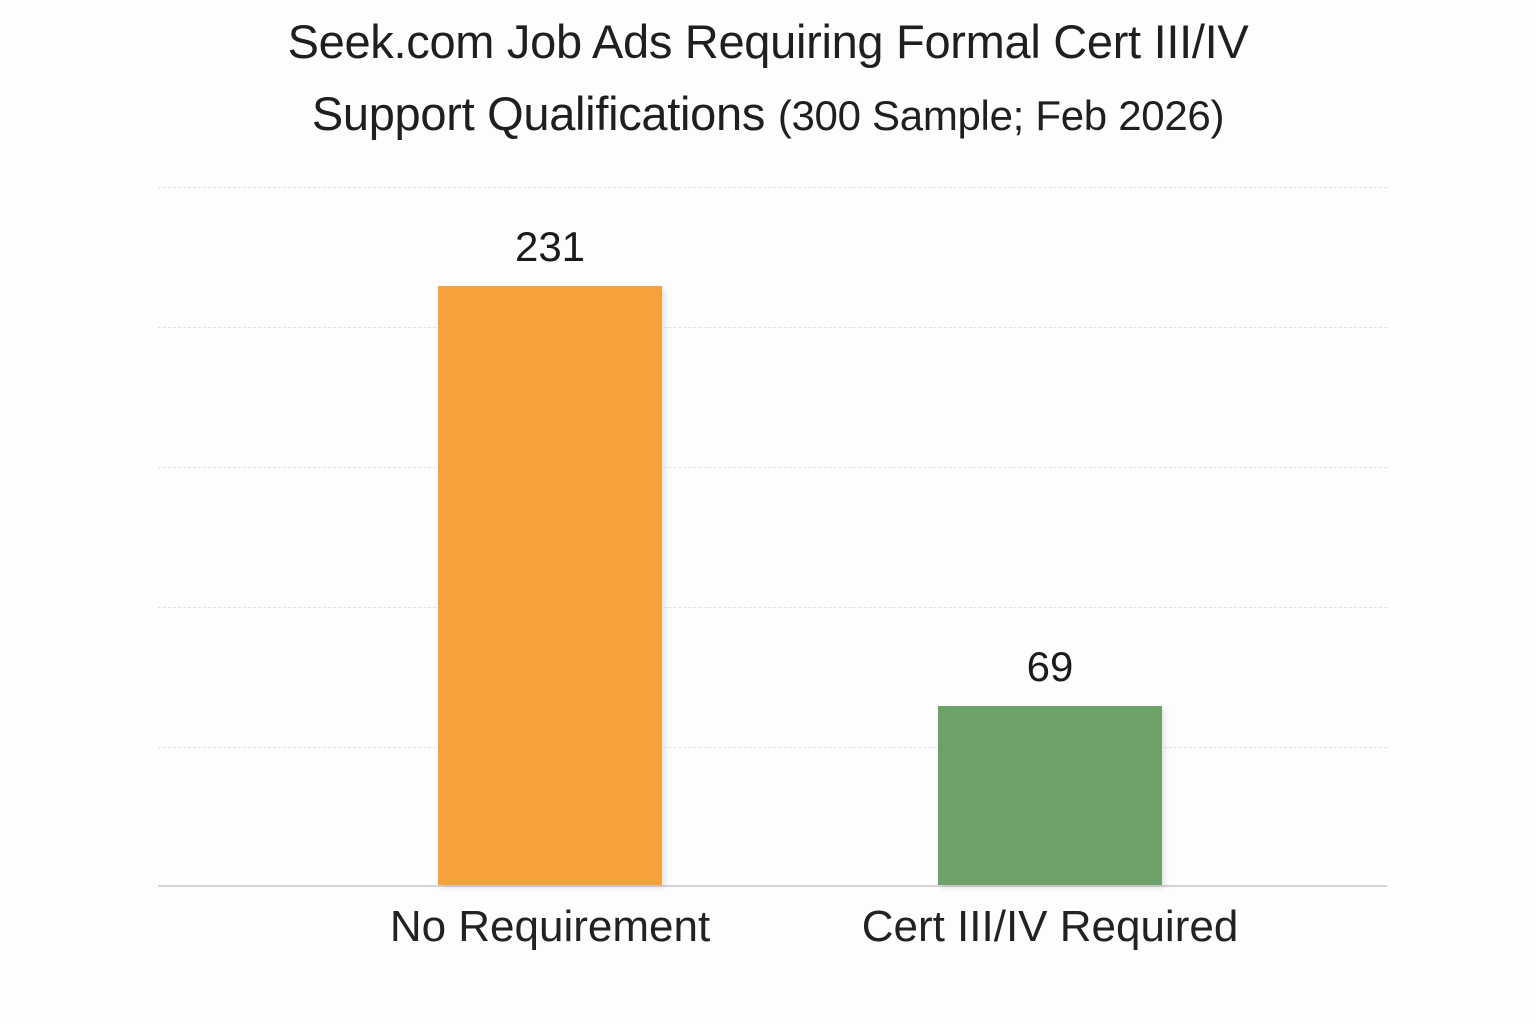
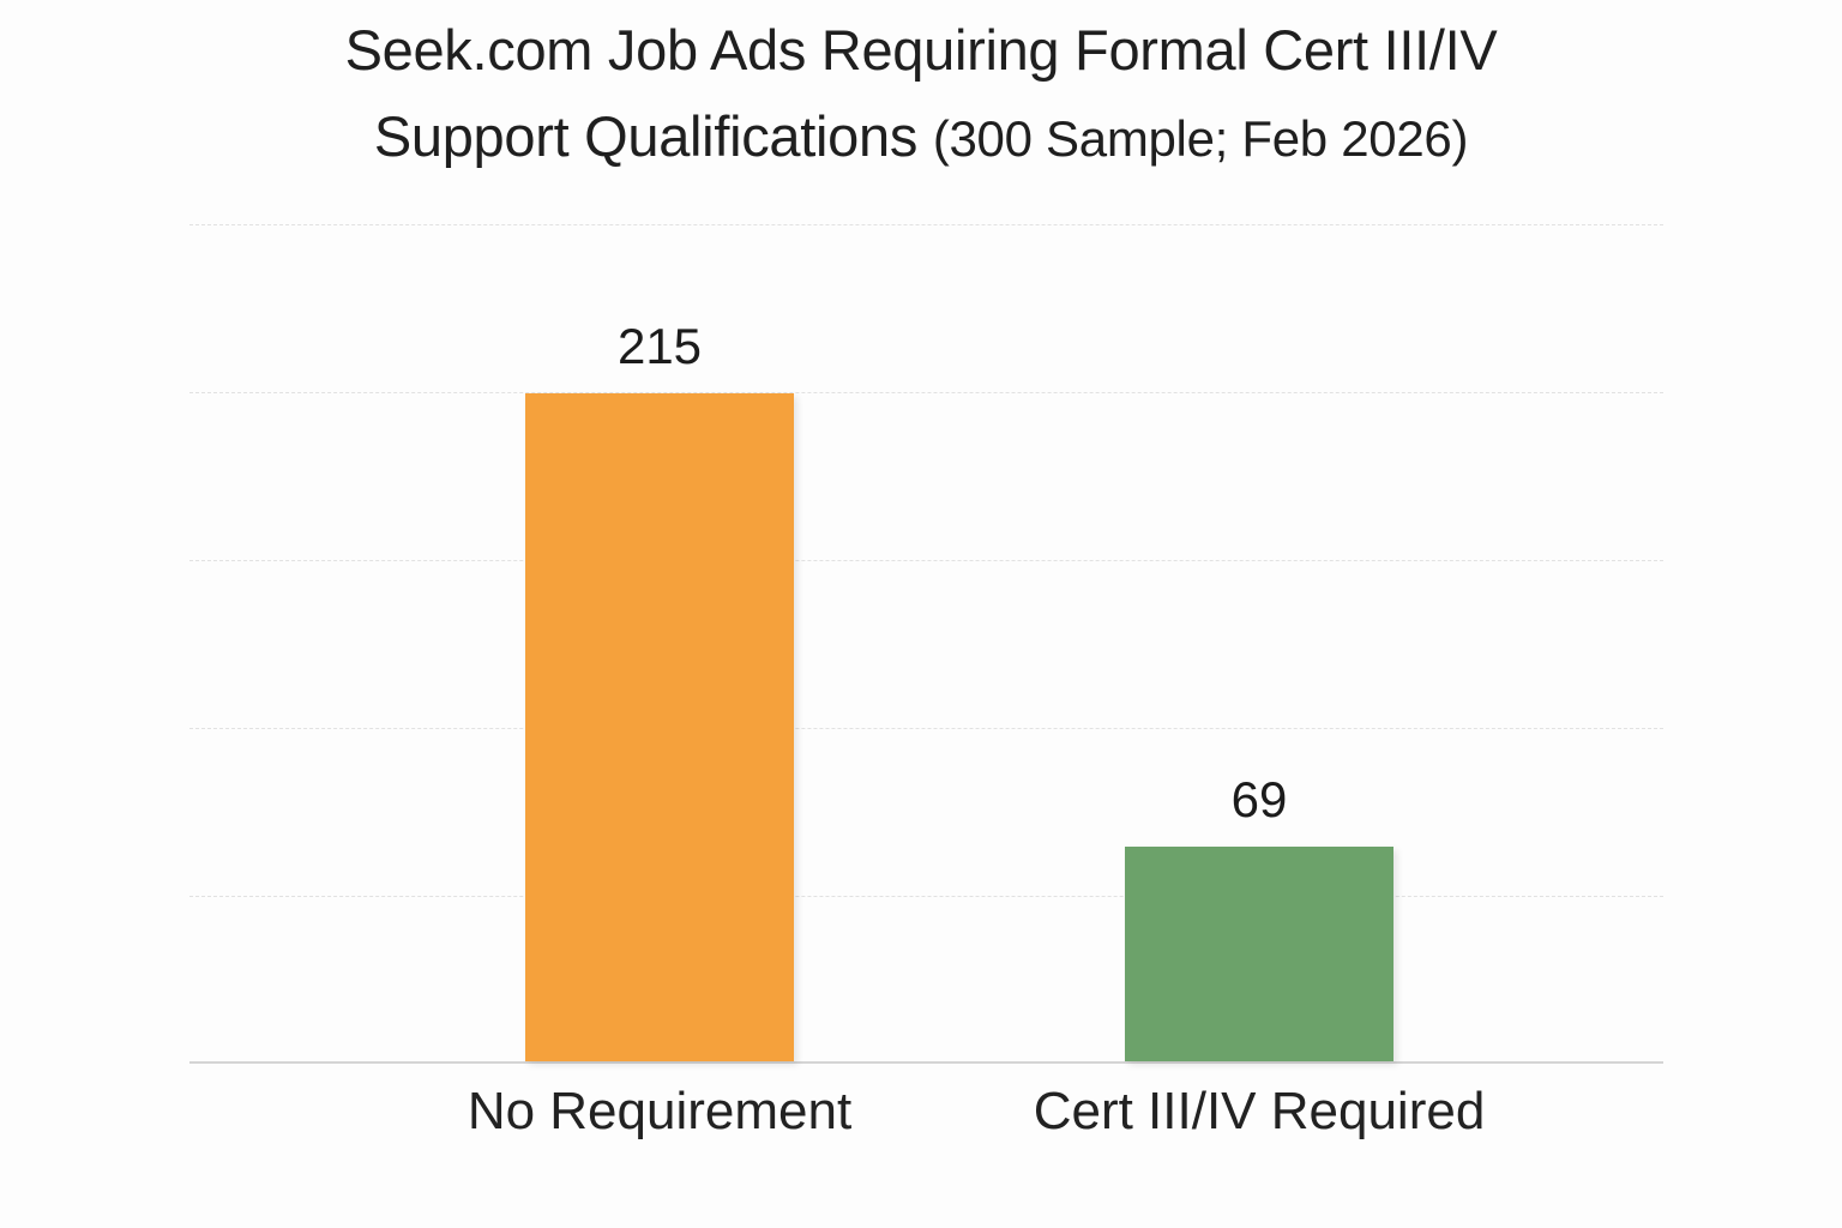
No Requirement: 231 -> 215
